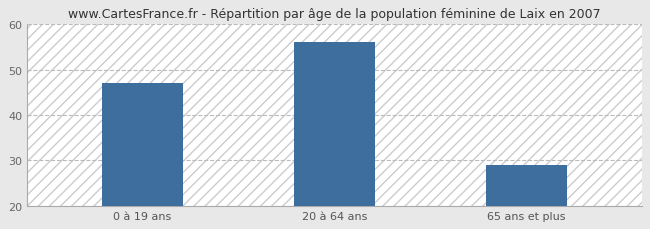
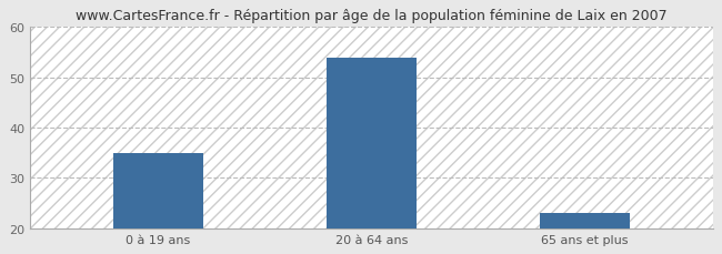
0 à 19 ans: 47 -> 35
20 à 64 ans: 56 -> 54
65 ans et plus: 29 -> 23
